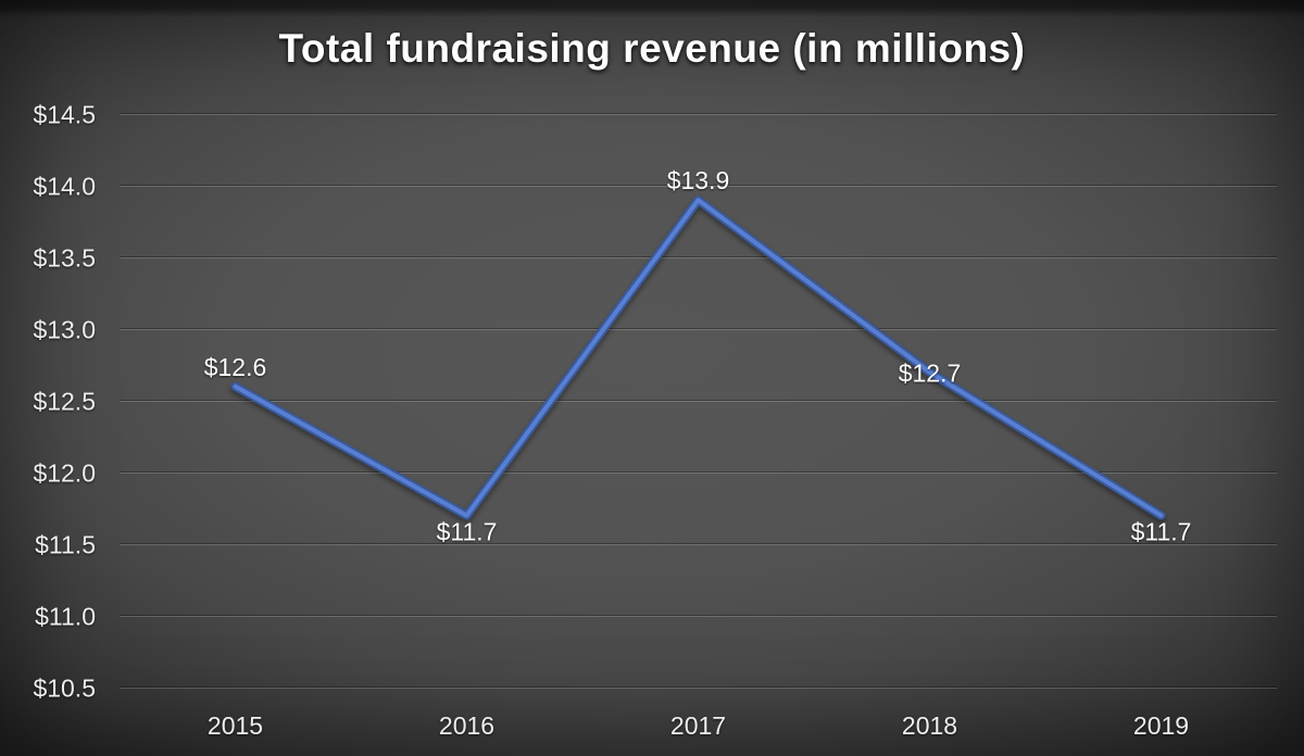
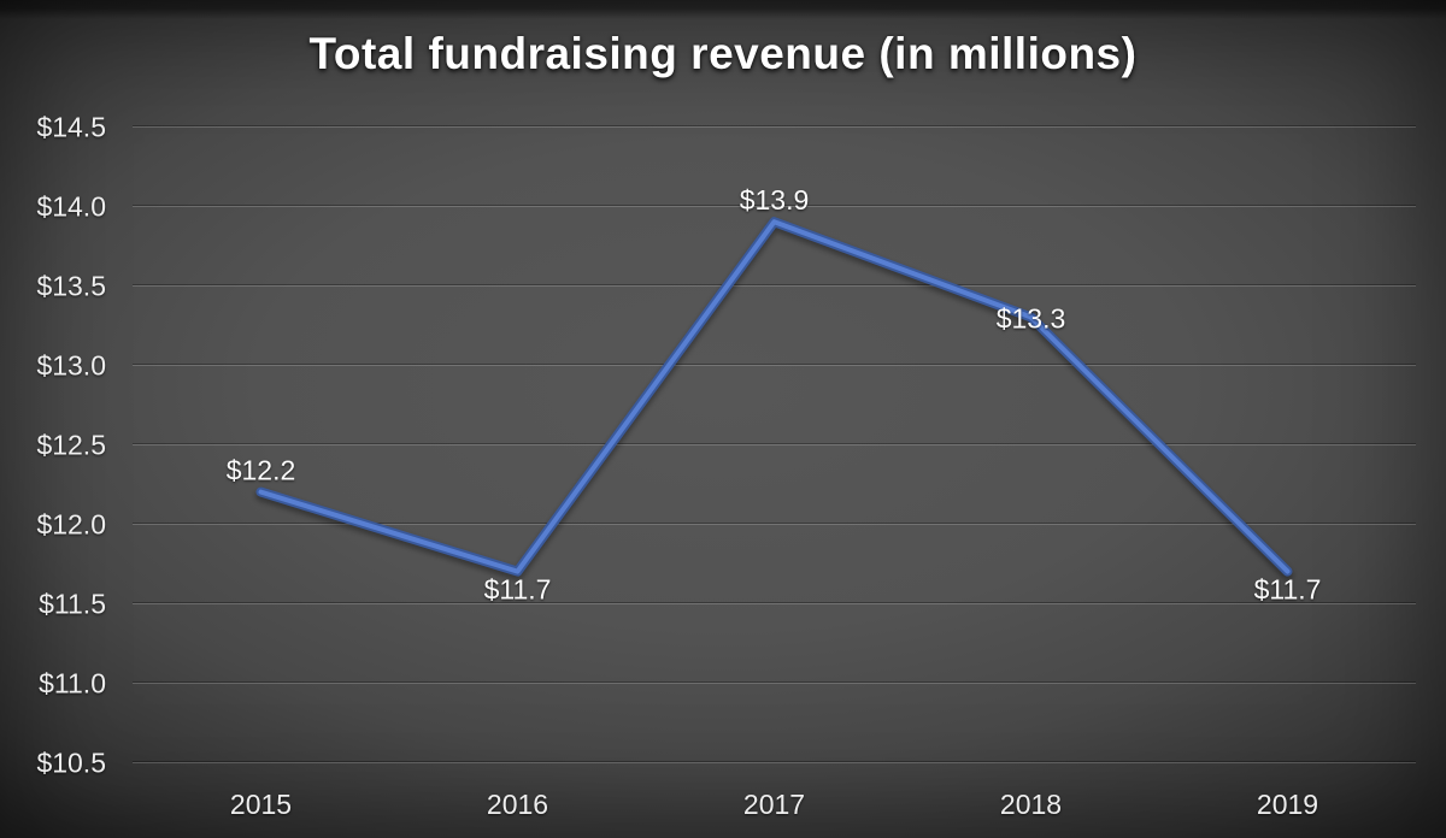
2015: $12.6 -> $12.2
2018: $12.7 -> $13.3
